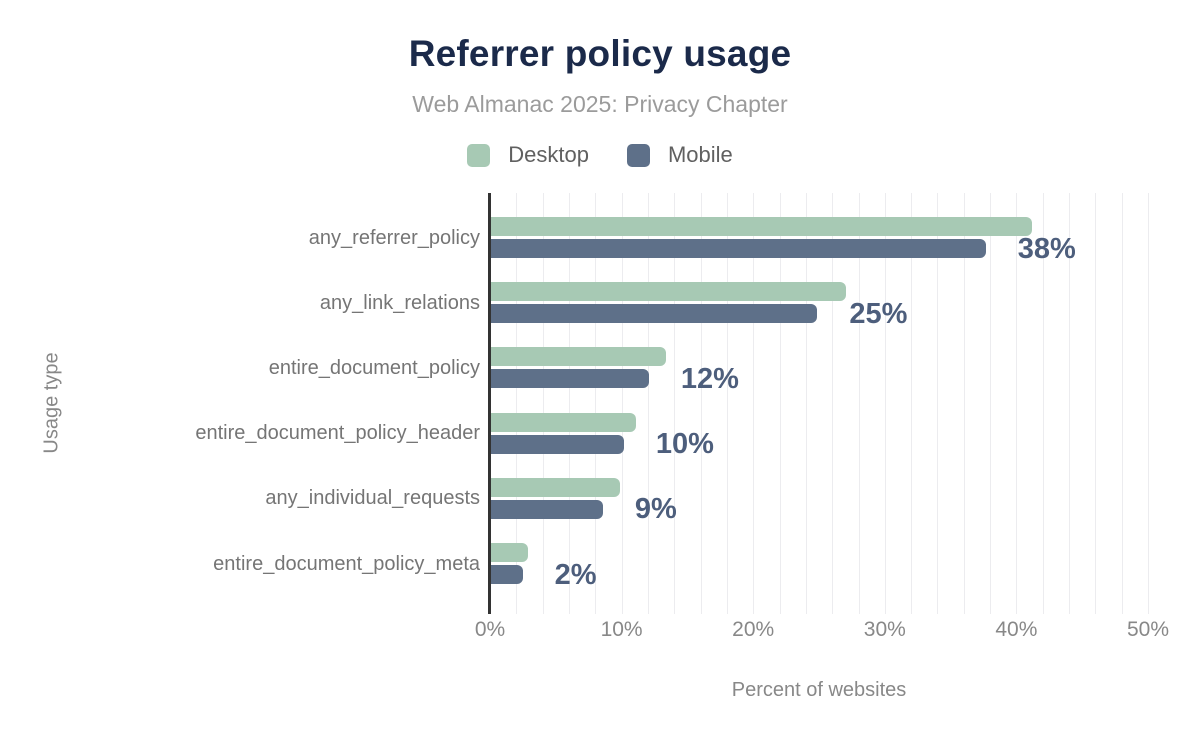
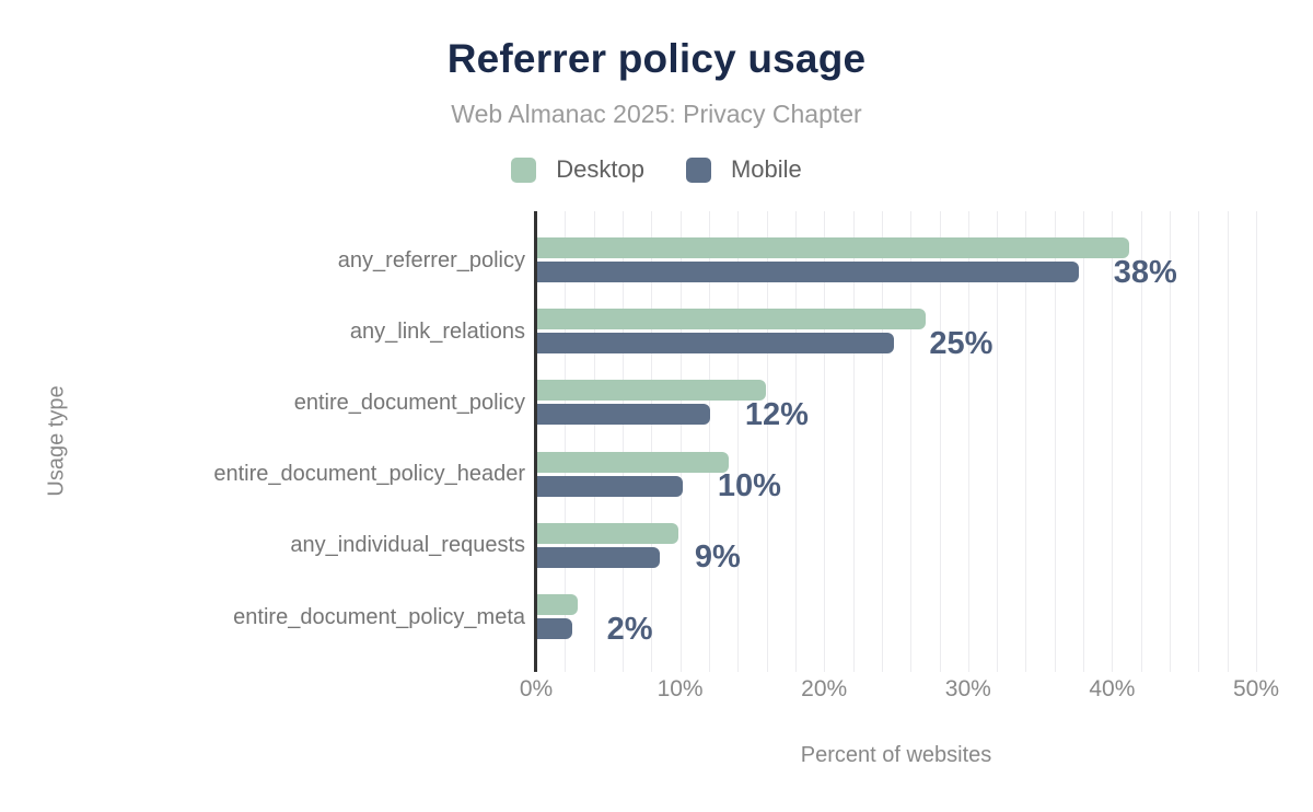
Desktop/entire_document_policy: 13.3% -> 15.9%
Desktop/entire_document_policy_header: 11.0% -> 13.3%
